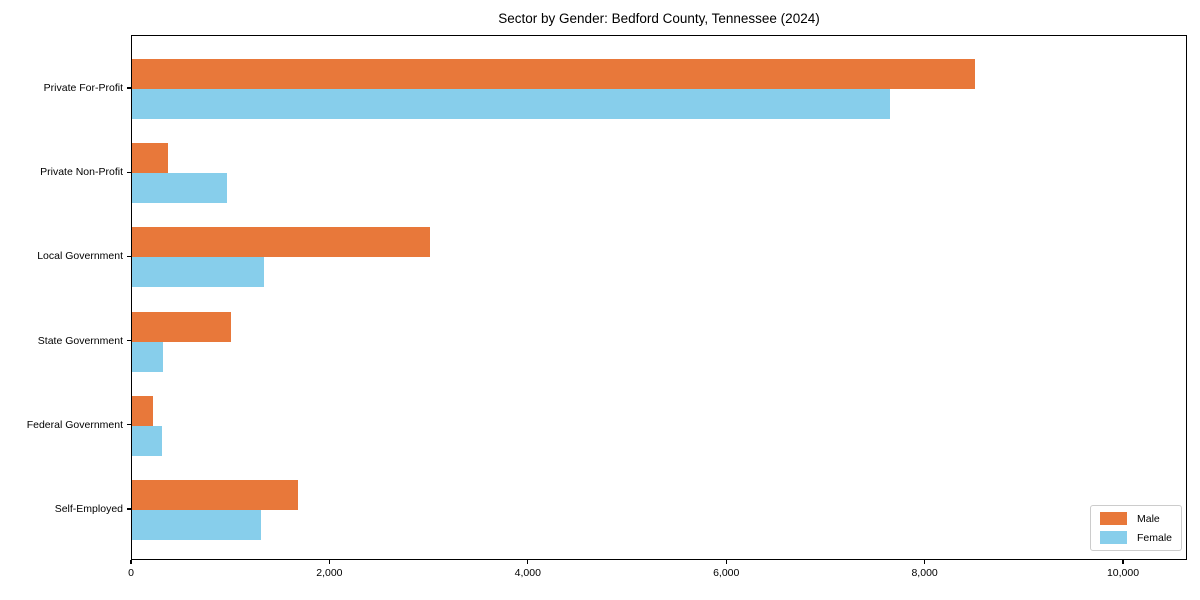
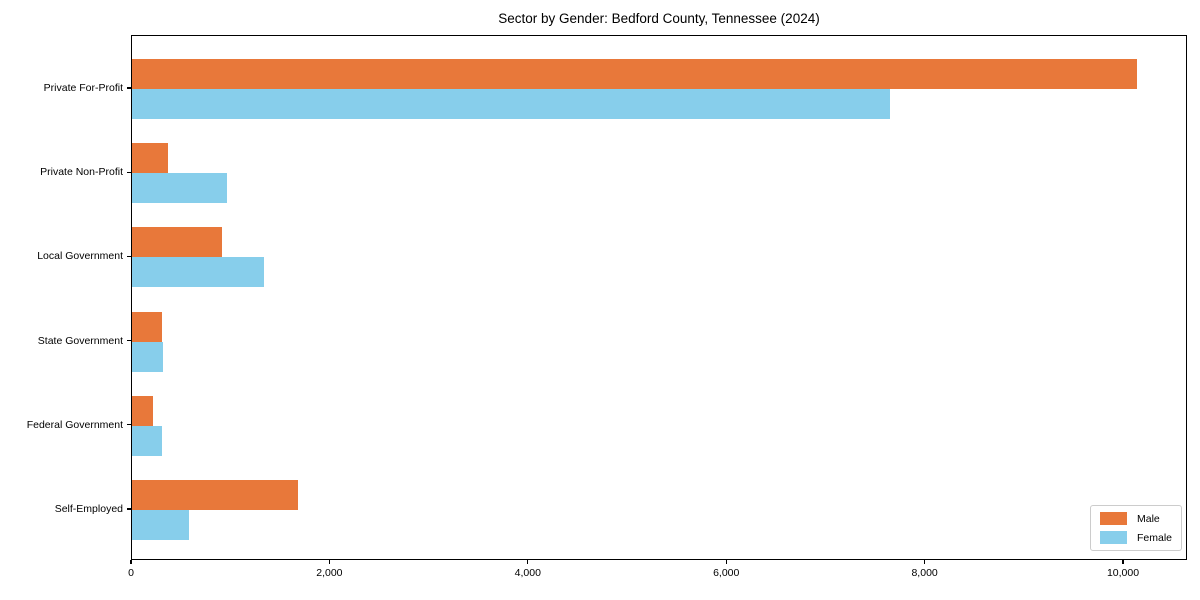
Male/Private For-Profit: 8500 -> 10100
Male/Local Government: 3000 -> 900
Male/State Government: 1000 -> 300
Female/Self-Employed: 1300 -> 600
